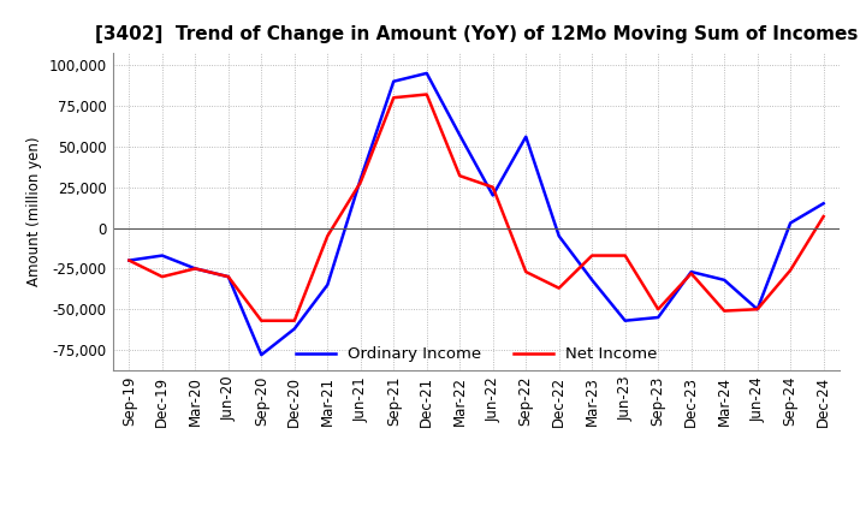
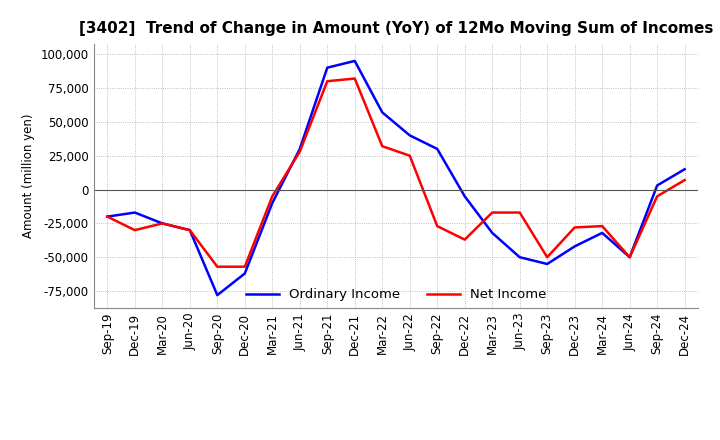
Ordinary Income/Mar-21: -35,000 -> -10,000
Ordinary Income/Jun-22: 20,000 -> 40,000
Ordinary Income/Sep-22: 56,000 -> 30,000
Ordinary Income/Jun-23: -57,000 -> -50,000
Ordinary Income/Dec-23: -27,000 -> -42,000
Net Income/Mar-24: -51,000 -> -27,000
Net Income/Sep-24: -26,000 -> -5,000
